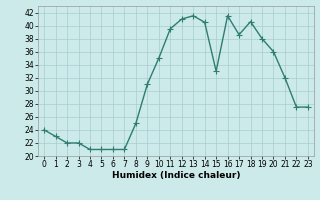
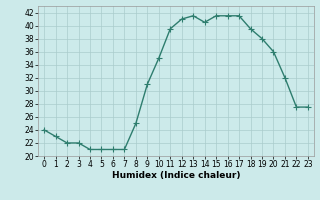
15: 33.0 -> 41.5
17: 38.6 -> 41.5
18: 40.6 -> 39.5
